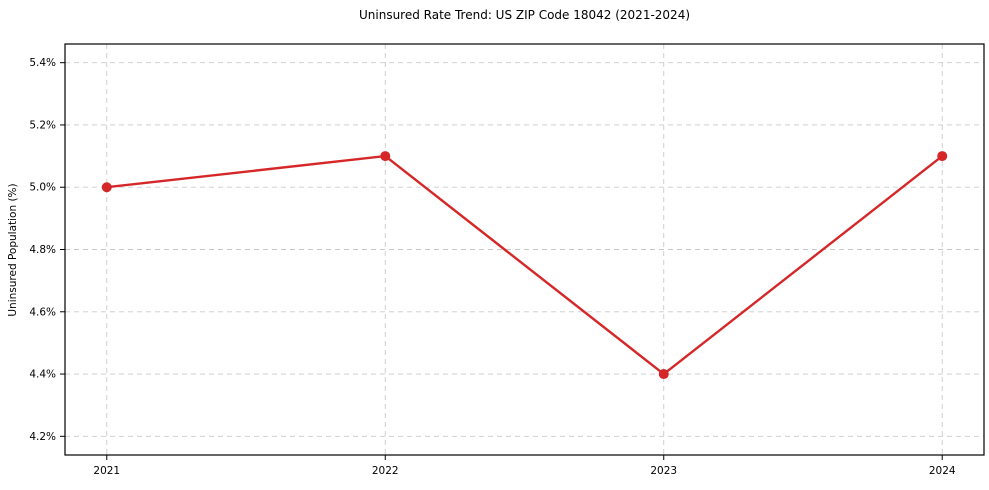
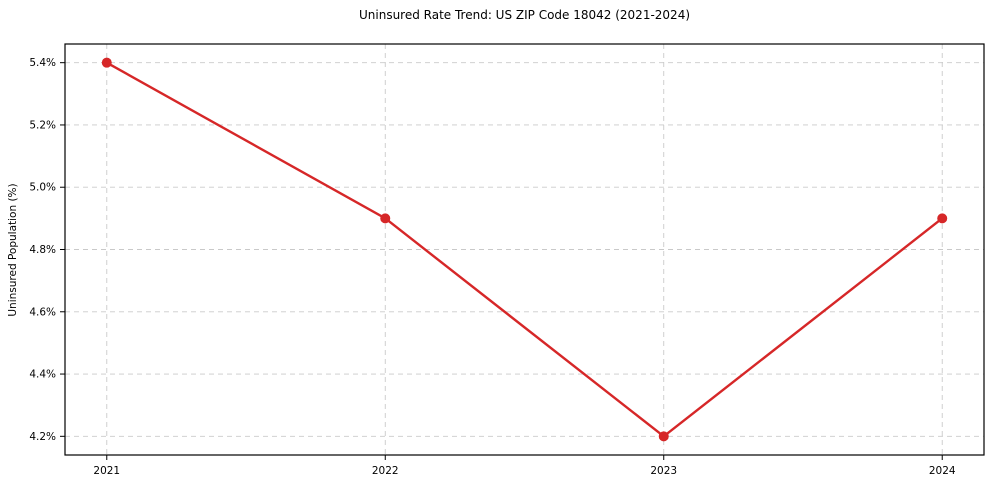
2021: 5.0% -> 5.4%
2022: 5.1% -> 4.9%
2023: 4.4% -> 4.2%
2024: 5.1% -> 4.9%
